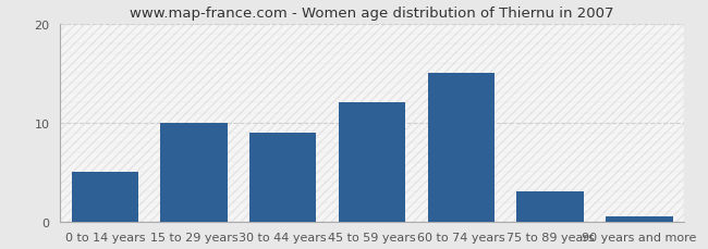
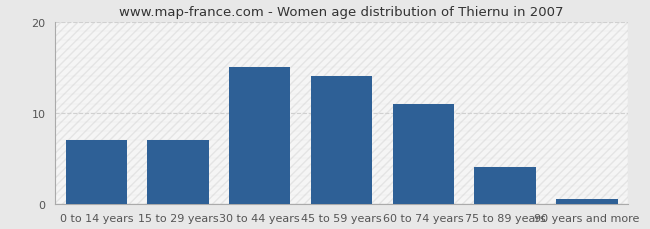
0 to 14 years: 5.0 -> 7.0
15 to 29 years: 10.0 -> 7.0
30 to 44 years: 9.0 -> 15.0
45 to 59 years: 12.0 -> 14.0
60 to 74 years: 15.0 -> 11.0
75 to 89 years: 3.0 -> 4.0
